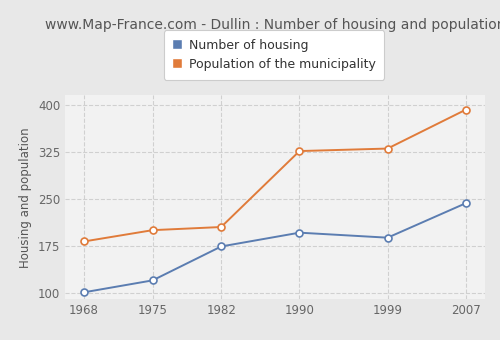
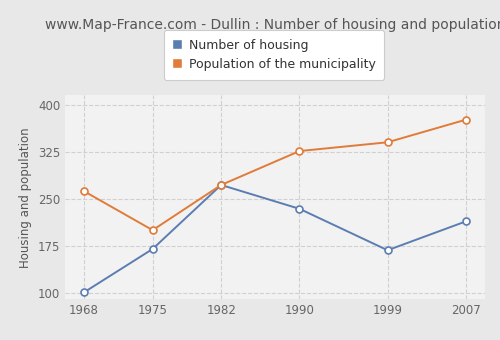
Population of the municipality/1968: 182 -> 262
Number of housing/1975: 120 -> 170
Number of housing/1982: 174 -> 272
Population of the municipality/1982: 205 -> 272
Number of housing/1990: 196 -> 234
Number of housing/1999: 188 -> 168
Population of the municipality/1999: 330 -> 340
Number of housing/2007: 243 -> 214
Population of the municipality/2007: 392 -> 376
